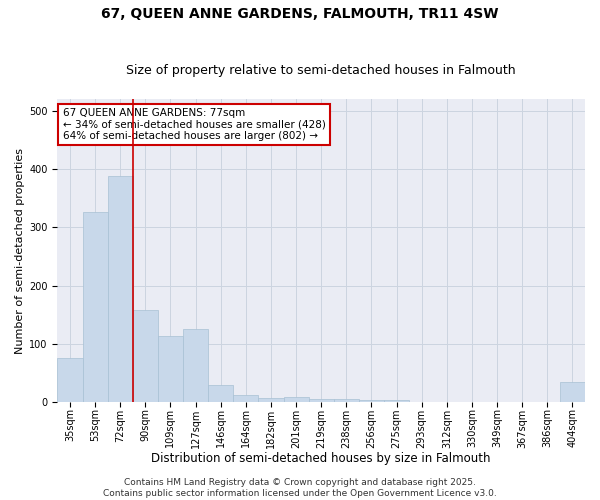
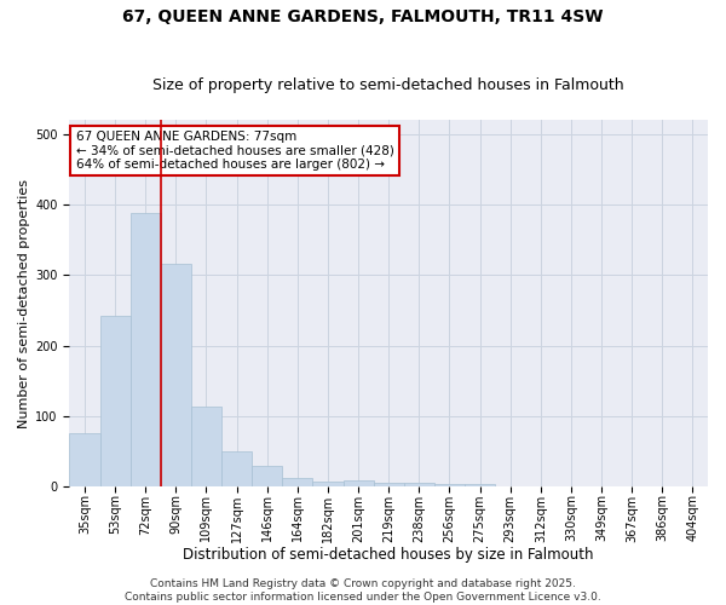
53sqm: 326 -> 242
90sqm: 158 -> 315
127sqm: 126 -> 50
404sqm: 34 -> 1
